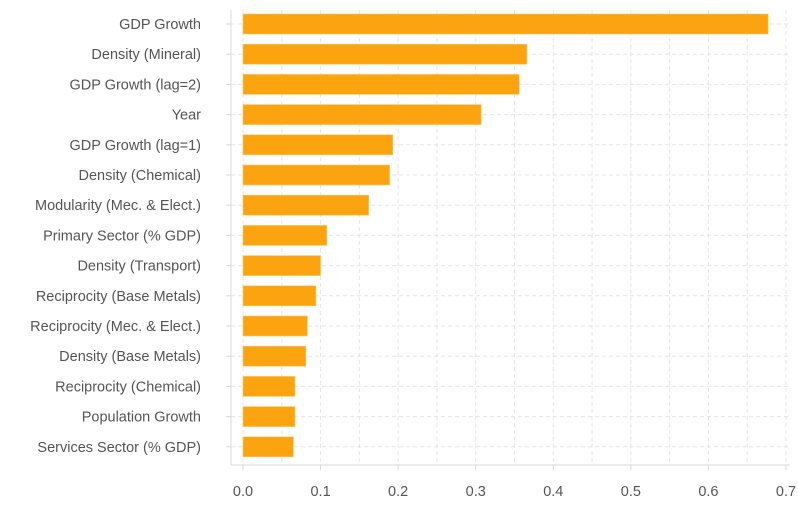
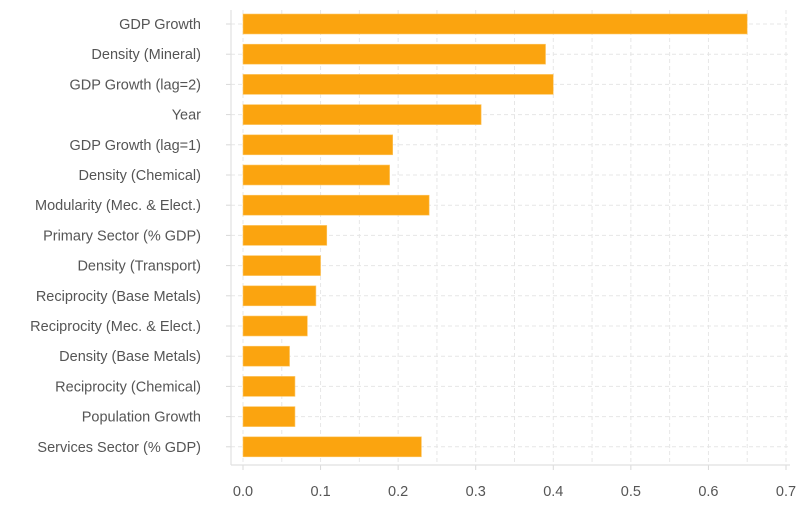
GDP Growth: 0.68 -> 0.65
Density (Mineral): 0.37 -> 0.39
GDP Growth (lag=2): 0.36 -> 0.40
Modularity (Mec. & Elect.): 0.16 -> 0.24
Density (Base Metals): 0.08 -> 0.06
Services Sector (% GDP): 0.07 -> 0.23
